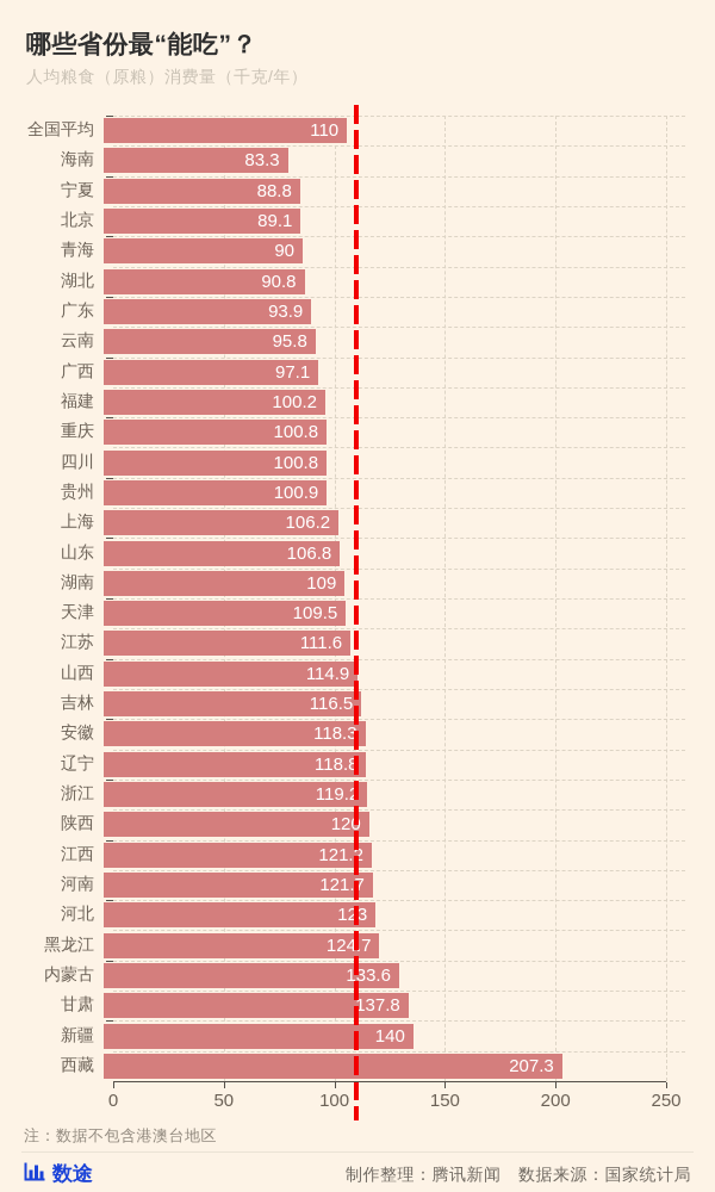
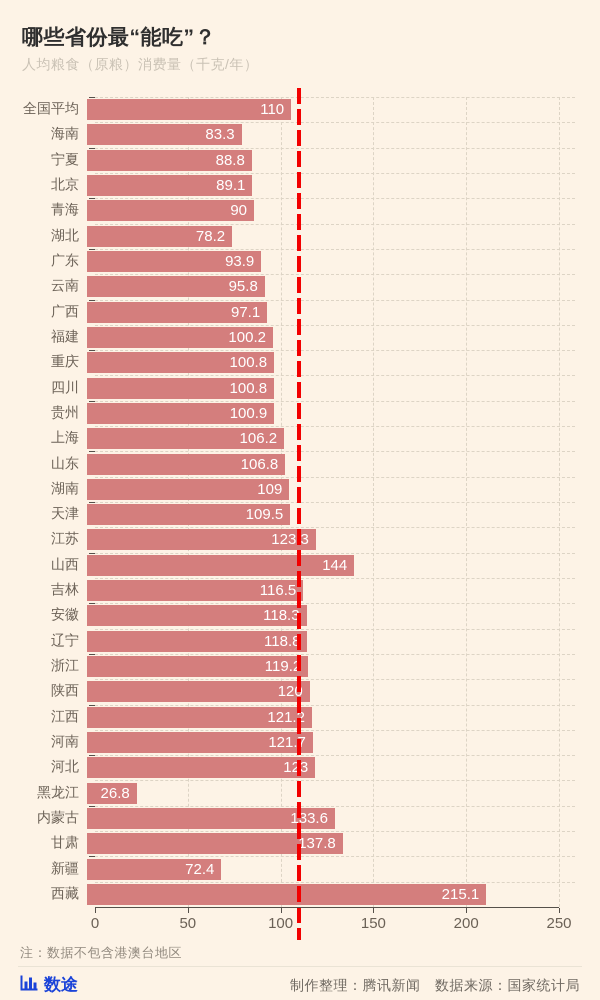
湖北: 90.8 -> 78.2
江苏: 111.6 -> 123.3
山西: 114.9 -> 144
黑龙江: 124.7 -> 26.8
新疆: 140 -> 72.4
西藏: 207.3 -> 215.1
